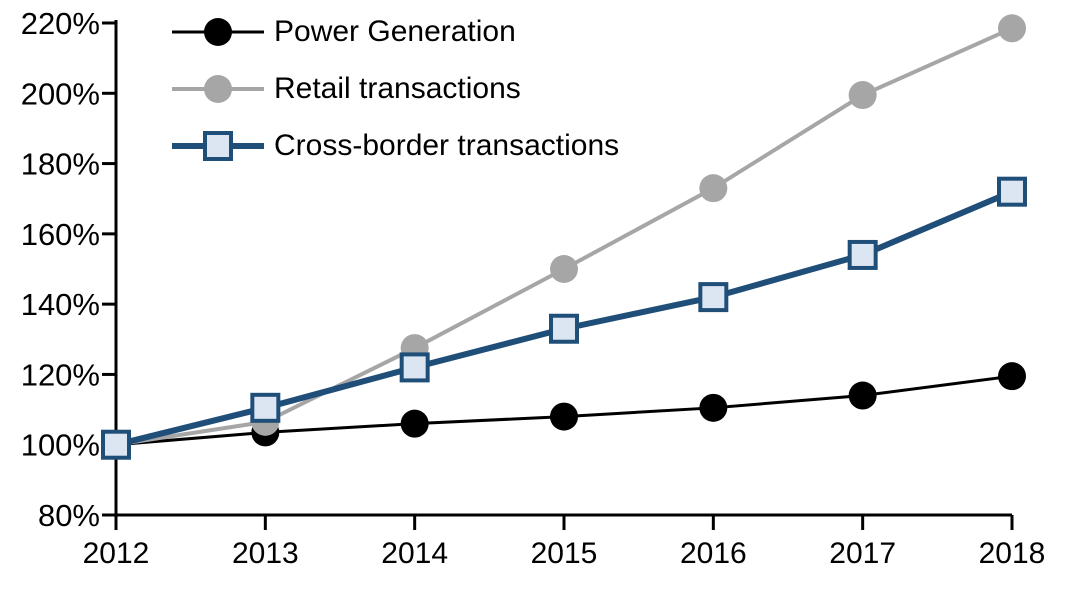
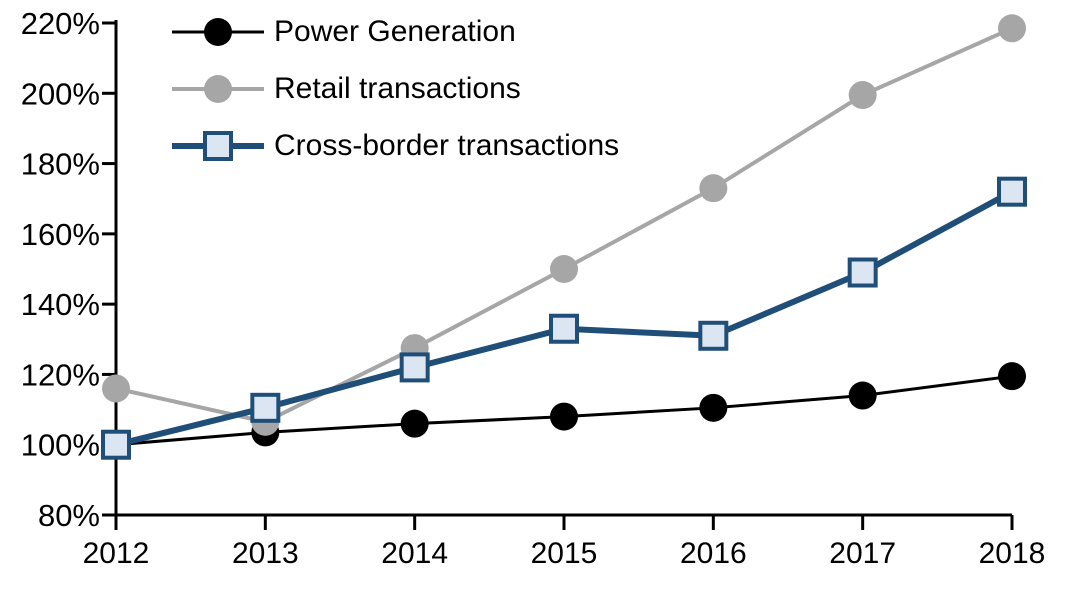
Retail transactions/2012: 100% -> 116%
Cross-border transactions/2016: 142% -> 131%
Cross-border transactions/2017: 154% -> 149%
